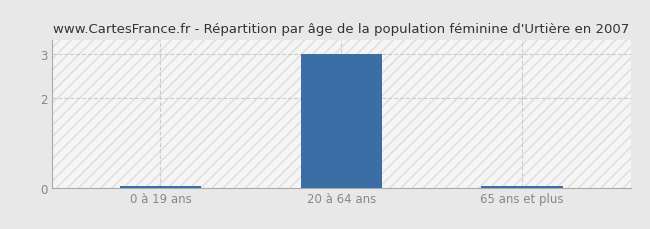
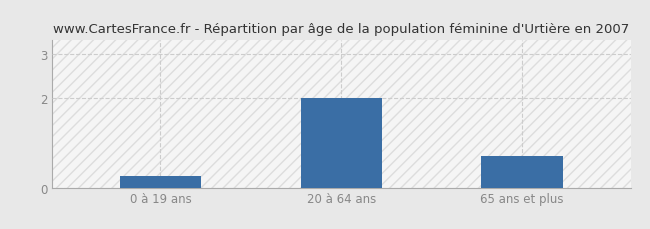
0 à 19 ans: 0.04 -> 0.25
20 à 64 ans: 3.00 -> 2.00
65 ans et plus: 0.04 -> 0.70
